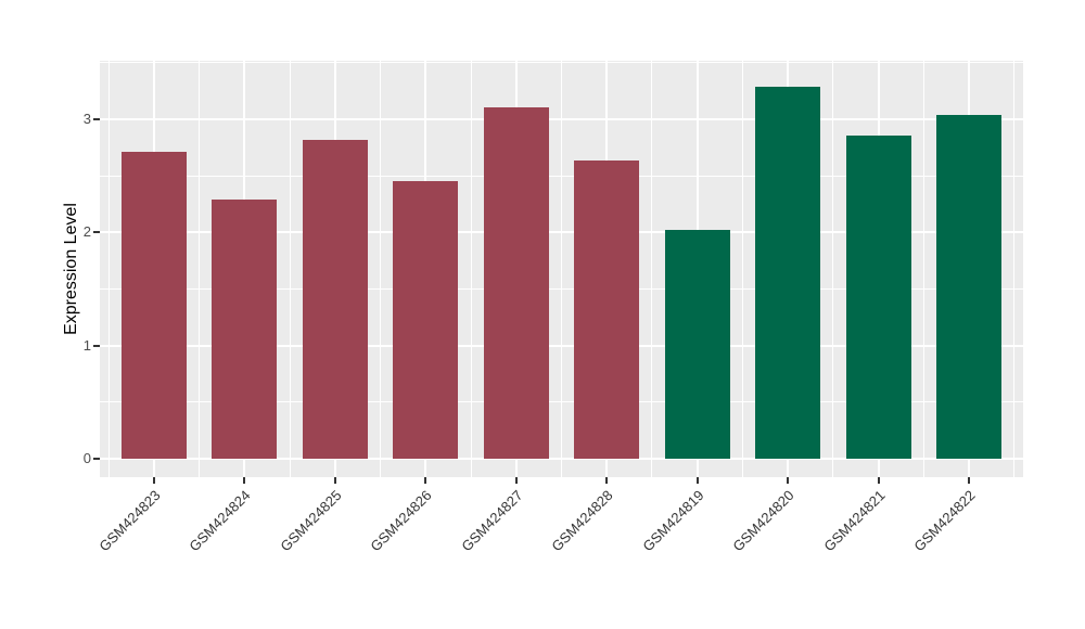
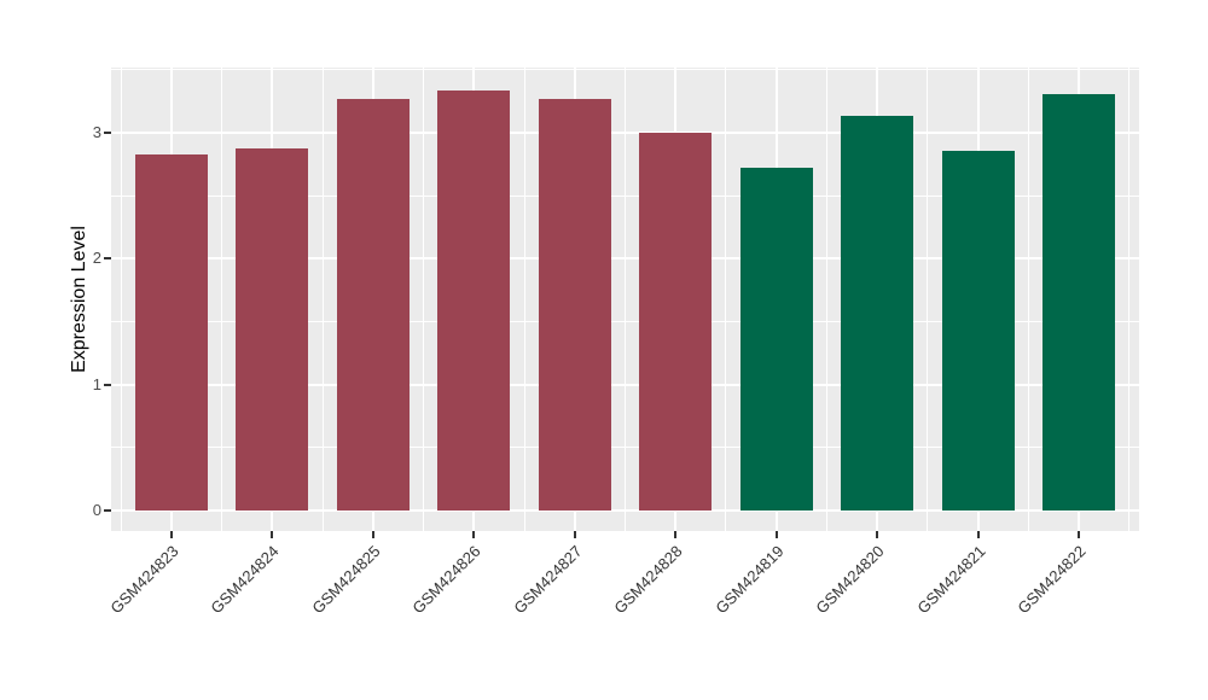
GSM424823: 2.71 -> 2.83
GSM424824: 2.29 -> 2.88
GSM424825: 2.82 -> 3.27
GSM424826: 2.45 -> 3.34
GSM424827: 3.11 -> 3.27
GSM424828: 2.64 -> 3.00
GSM424819: 2.02 -> 2.72
GSM424820: 3.29 -> 3.13
GSM424822: 3.04 -> 3.31
